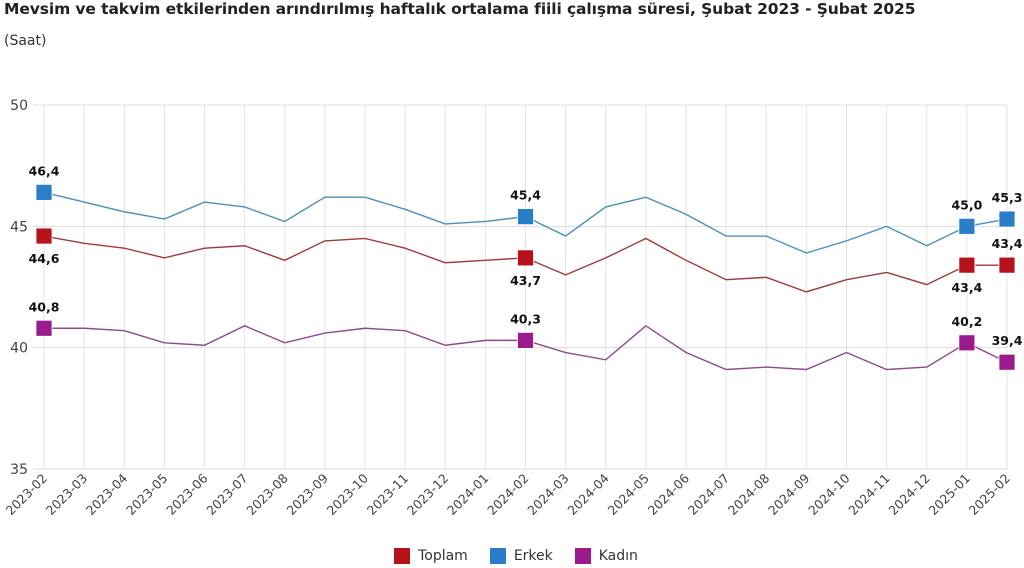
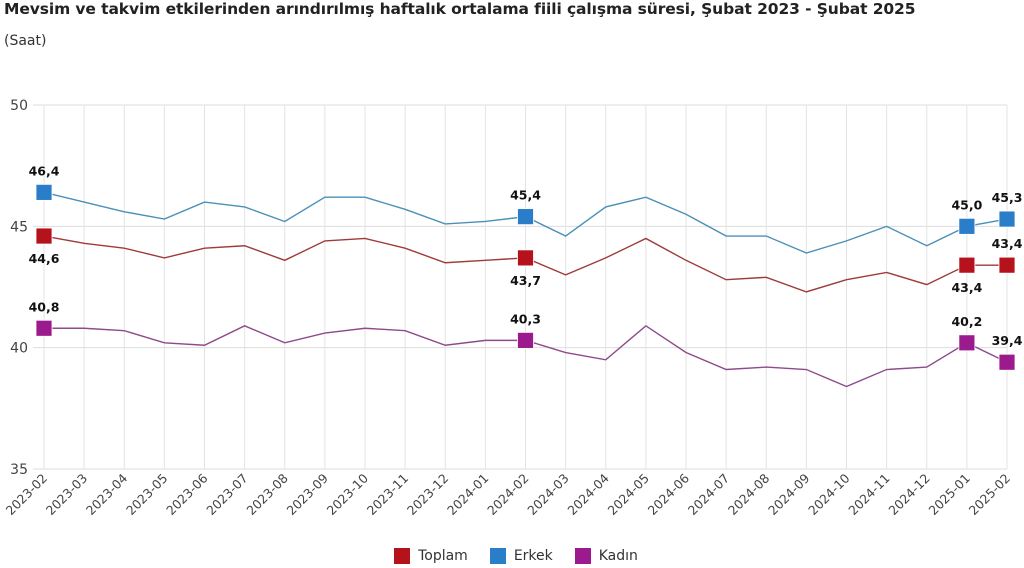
Kadın/2024-10: 39.8 -> 38.4
